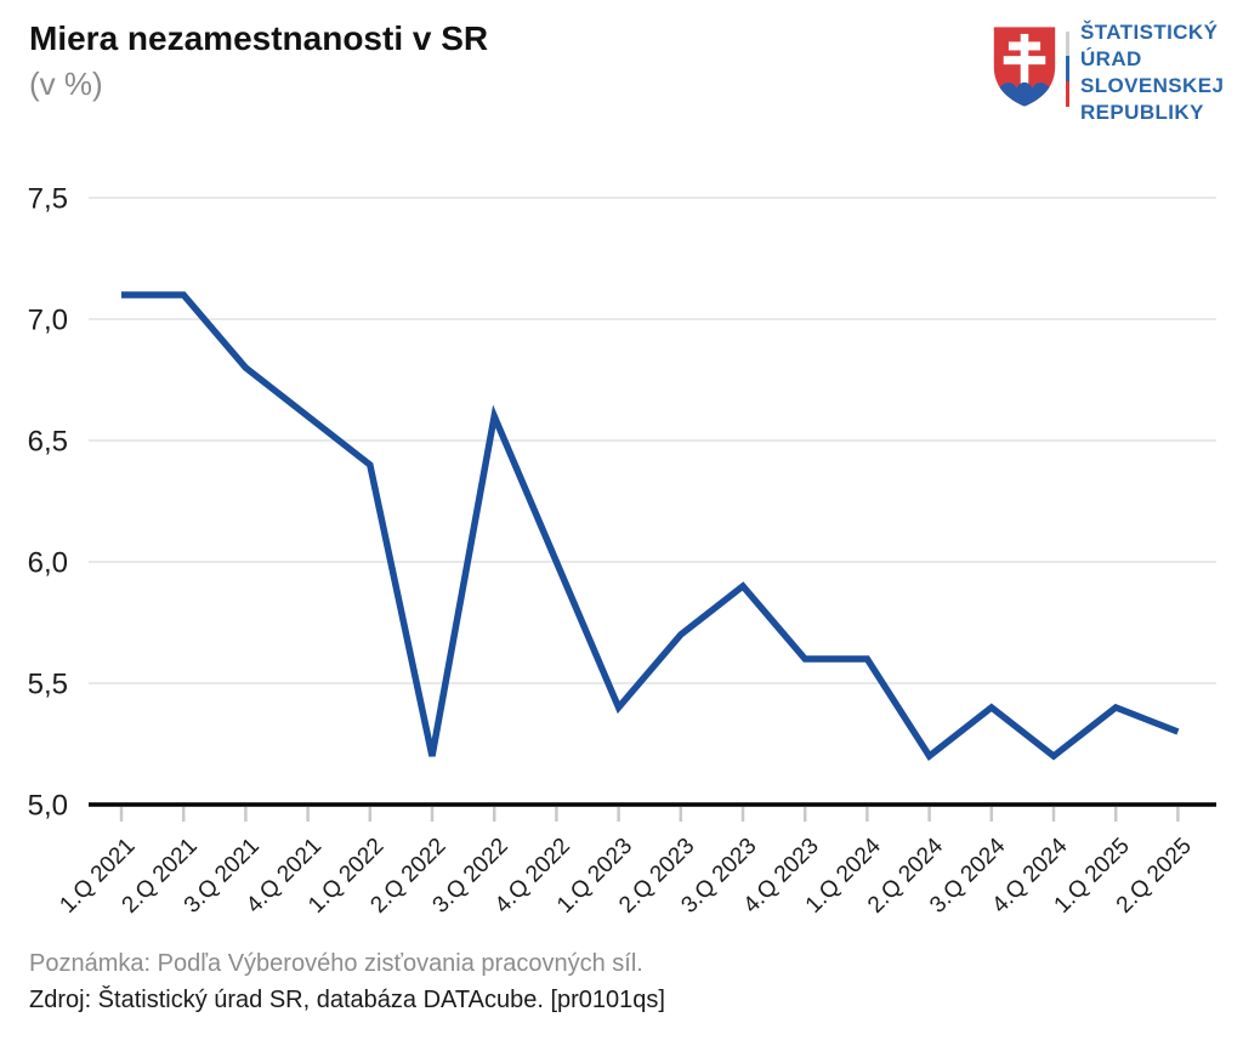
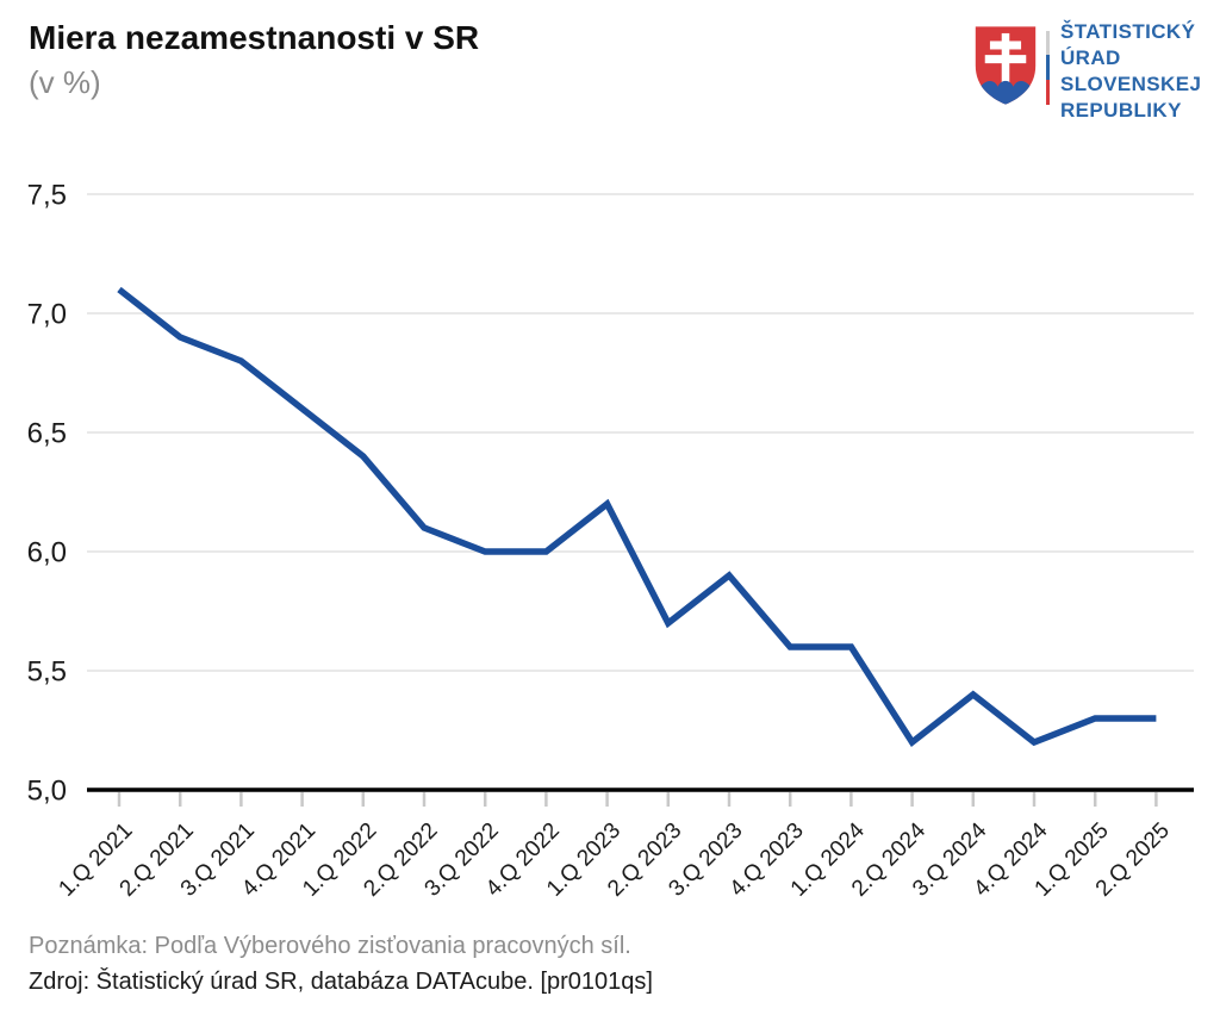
2.Q 2021: 7,1 -> 6,9
2.Q 2022: 5,2 -> 6,1
3.Q 2022: 6,6 -> 6,0
1.Q 2023: 5,4 -> 6,2
1.Q 2025: 5,4 -> 5,3
